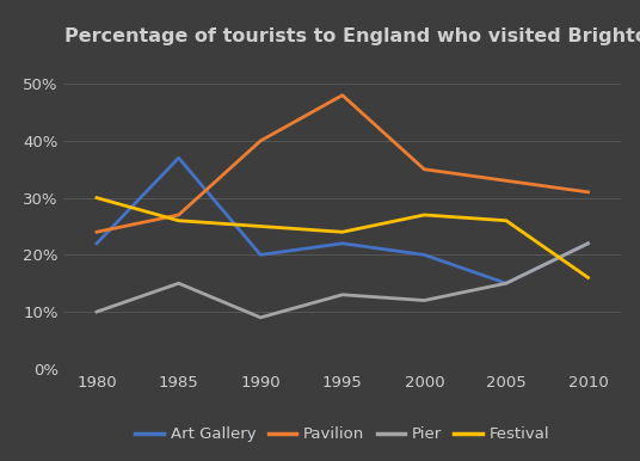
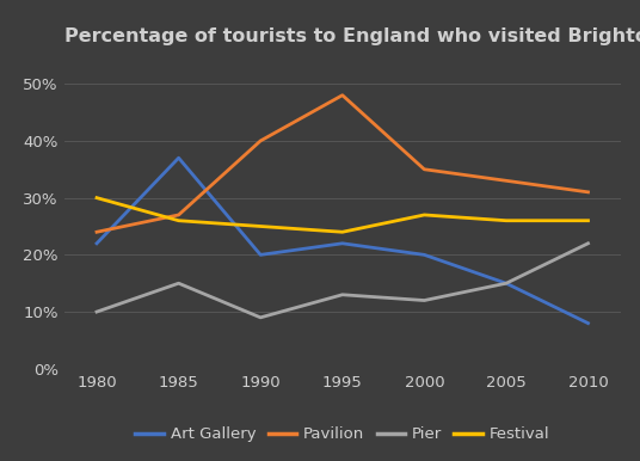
Art Gallery/2010: 22% -> 8%
Festival/2010: 16% -> 26%
